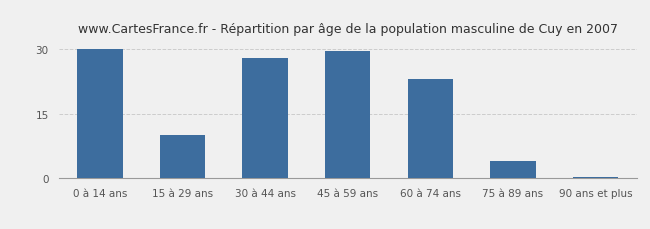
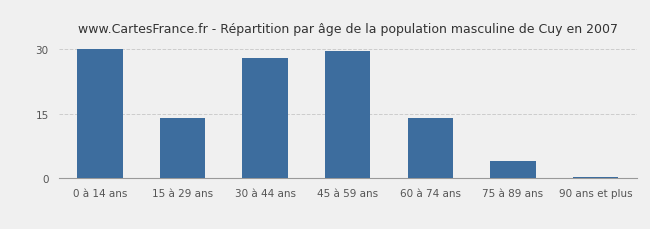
15 à 29 ans: 10.0 -> 14.0
60 à 74 ans: 23.0 -> 14.0
